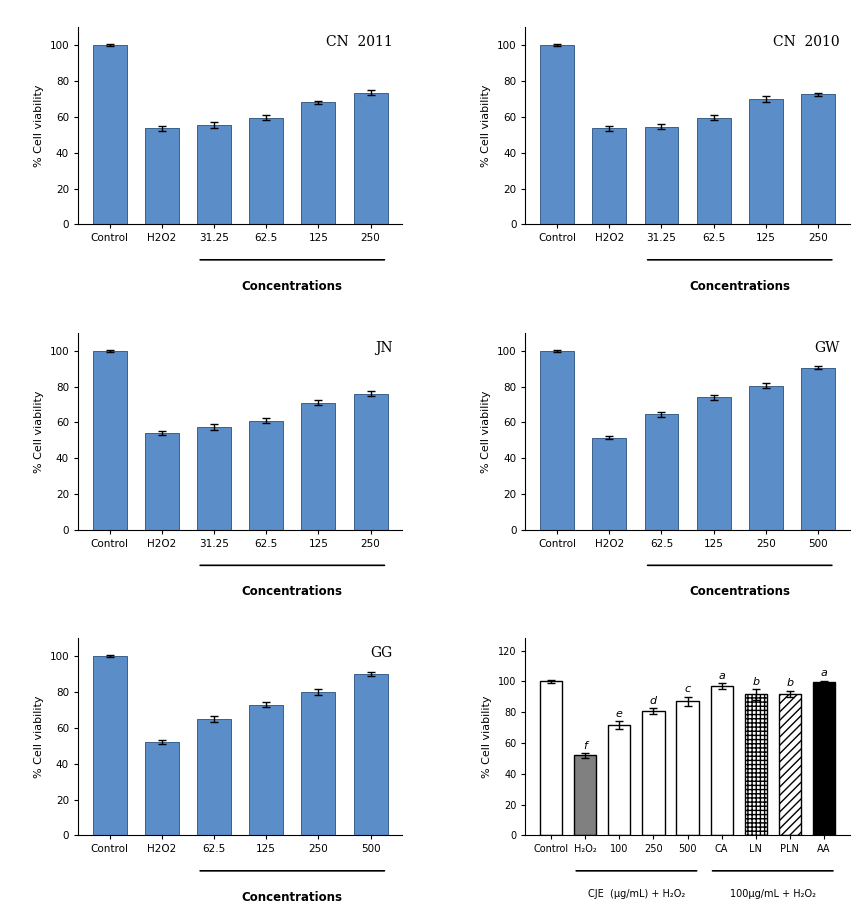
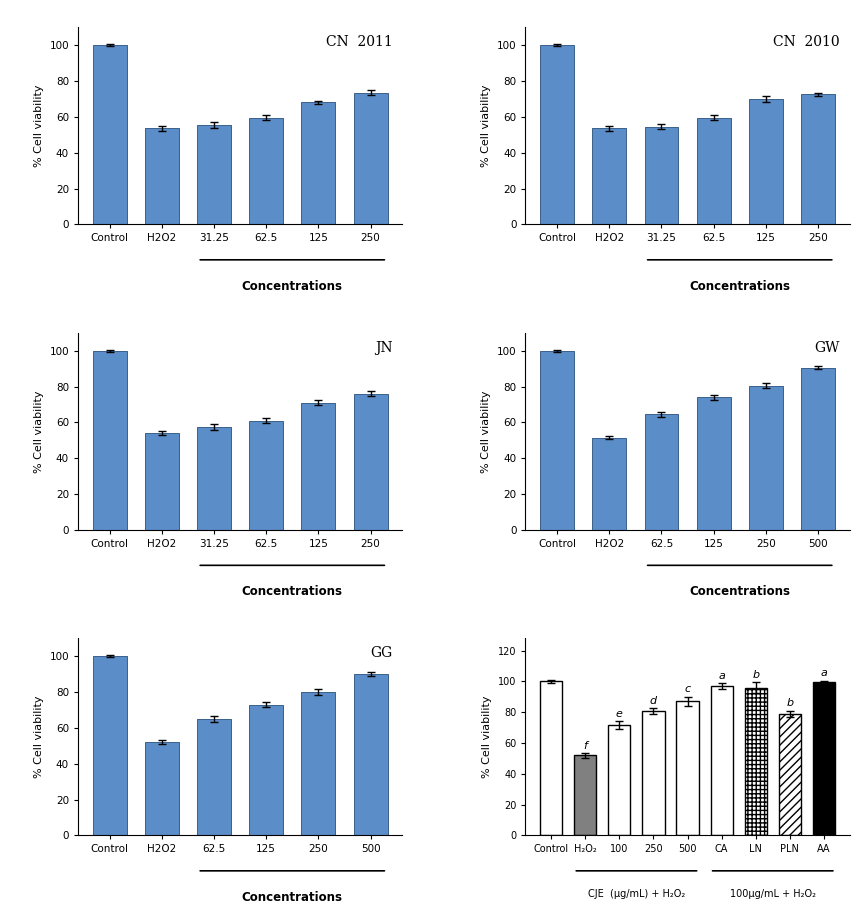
LN: 92 -> 96
PLN: 92 -> 79
